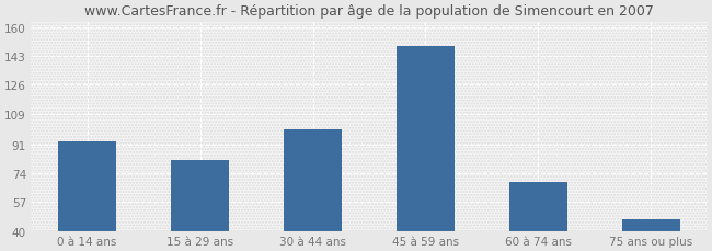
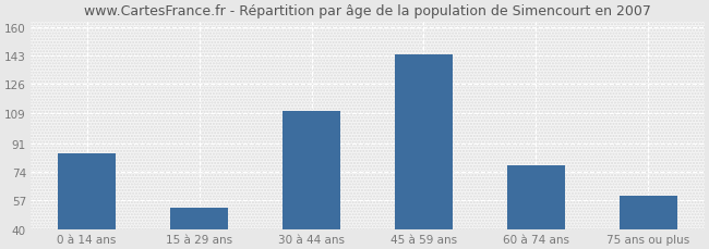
0 à 14 ans: 93 -> 85
15 à 29 ans: 82 -> 53
30 à 44 ans: 100 -> 110
45 à 59 ans: 149 -> 144
60 à 74 ans: 69 -> 78
75 ans ou plus: 47 -> 60
